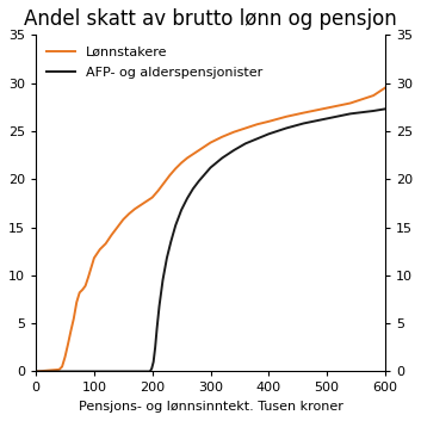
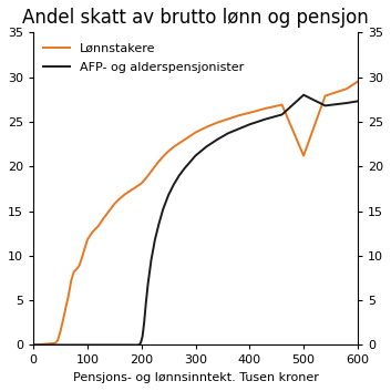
Lønnstakere/500: 27.4 -> 21.2
AFP- og alderspensjonister/500: 26.3 -> 28.0
